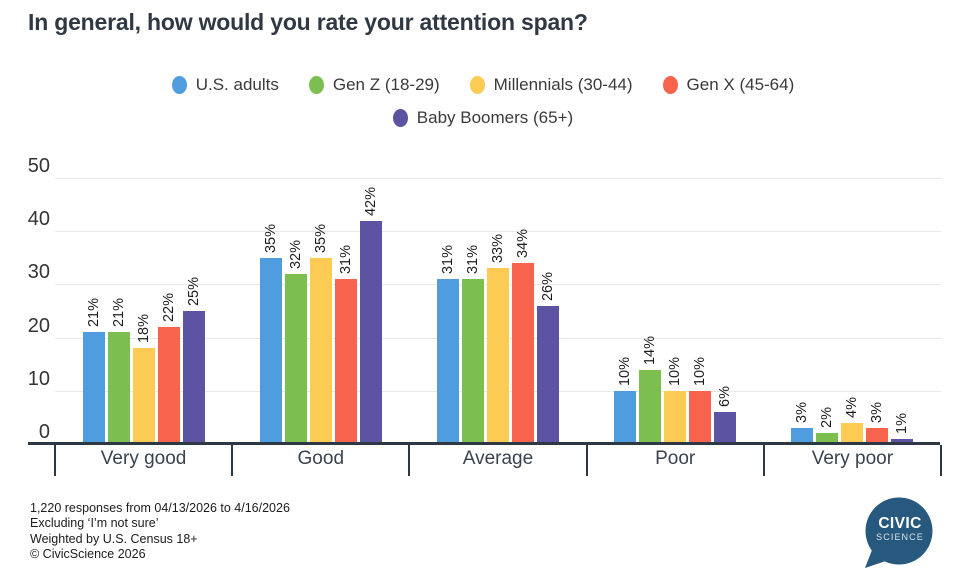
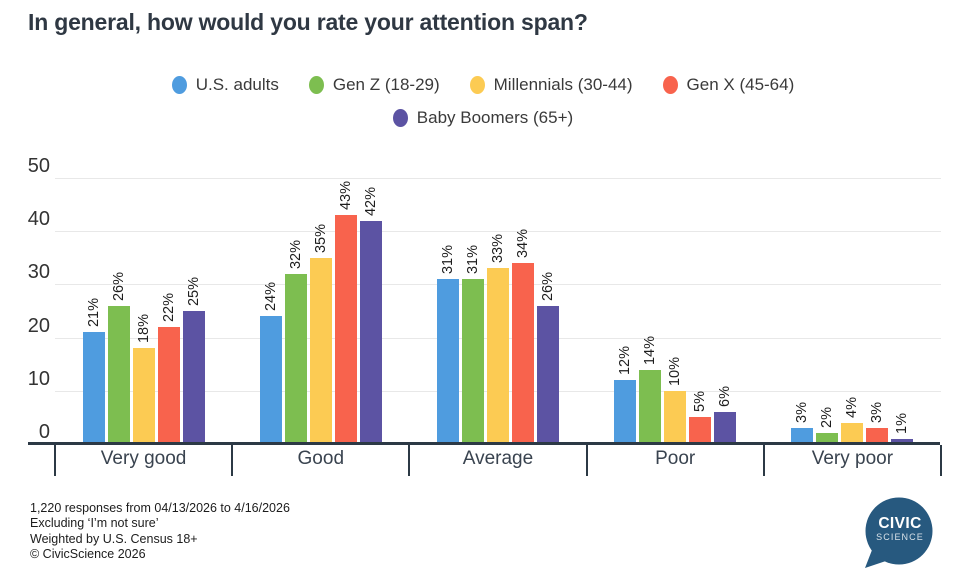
Gen Z (18-29)/Very good: 21% -> 26%
U.S. adults/Good: 35% -> 24%
Gen X (45-64)/Good: 31% -> 43%
U.S. adults/Poor: 10% -> 12%
Gen X (45-64)/Poor: 10% -> 5%
